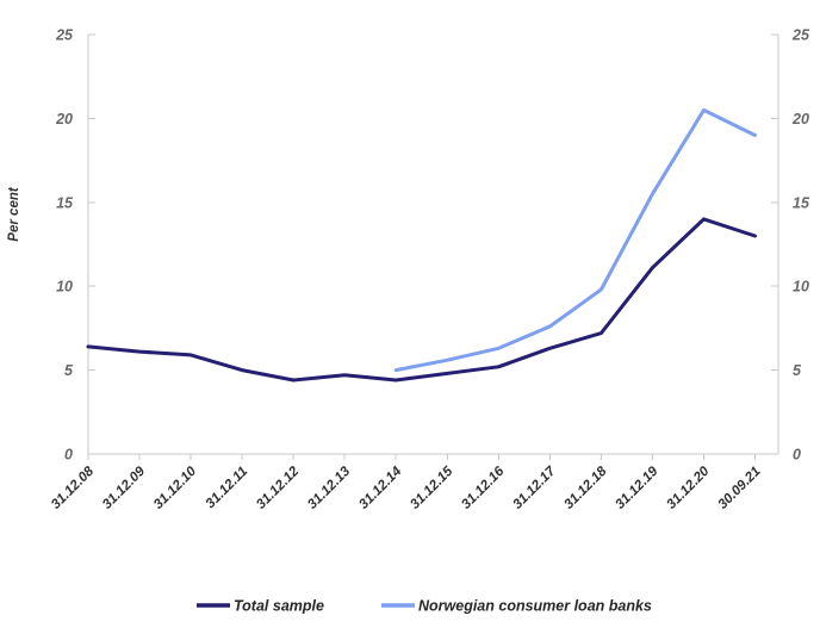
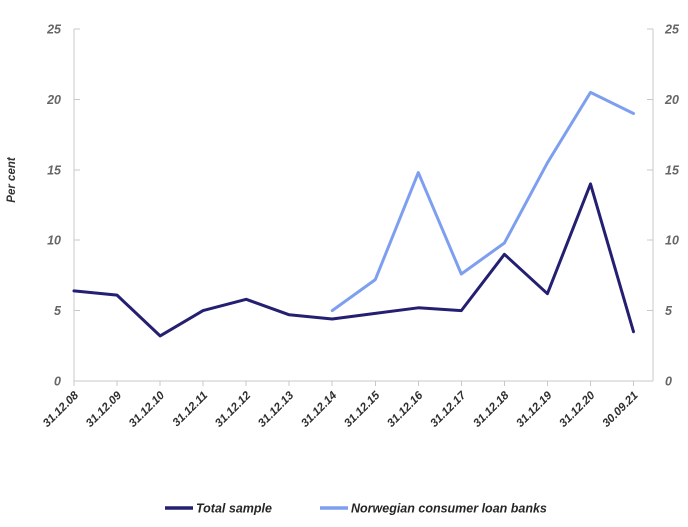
Total sample/31.12.10: 5.9 -> 3.2
Total sample/31.12.12: 4.4 -> 5.8
Norwegian consumer loan banks/31.12.15: 5.6 -> 7.2
Norwegian consumer loan banks/31.12.16: 6.3 -> 14.8
Total sample/31.12.17: 6.3 -> 5.0
Total sample/31.12.18: 7.2 -> 9.0
Total sample/31.12.19: 11.1 -> 6.2
Total sample/30.09.21: 13.0 -> 3.5
